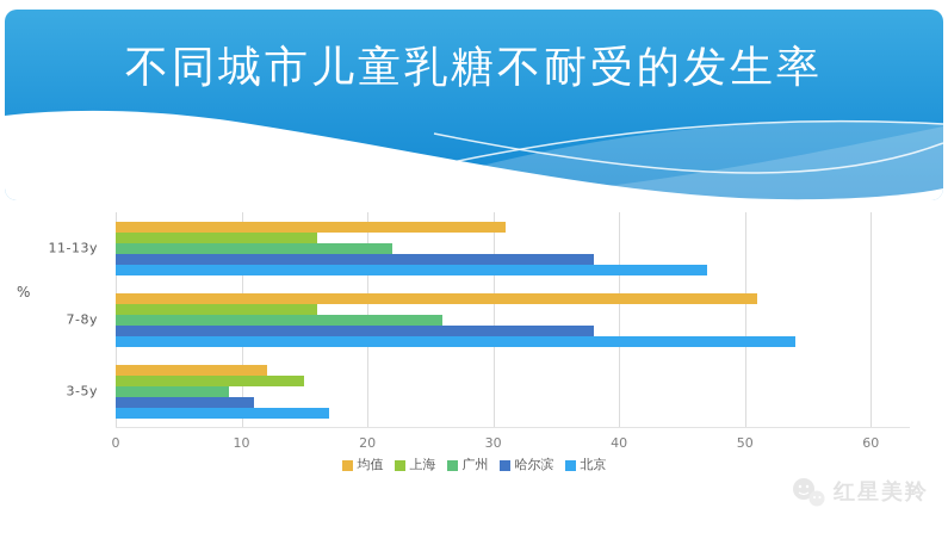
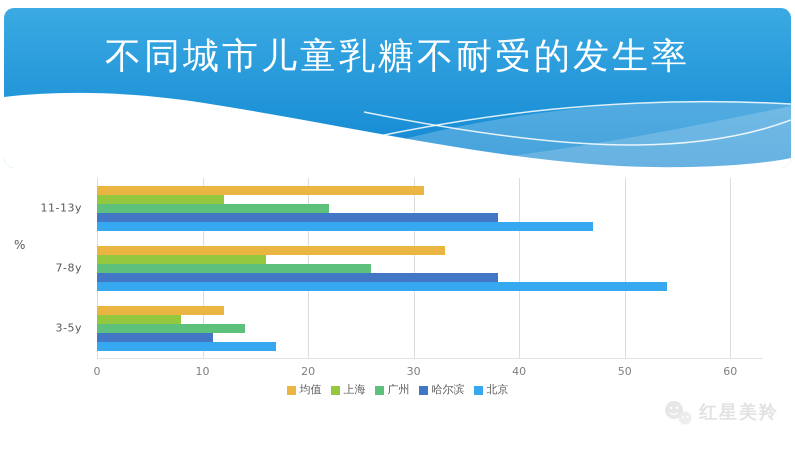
上海/11-13y: 16 -> 12
均值/7-8y: 51 -> 33
上海/3-5y: 15 -> 8
广州/3-5y: 9 -> 14
